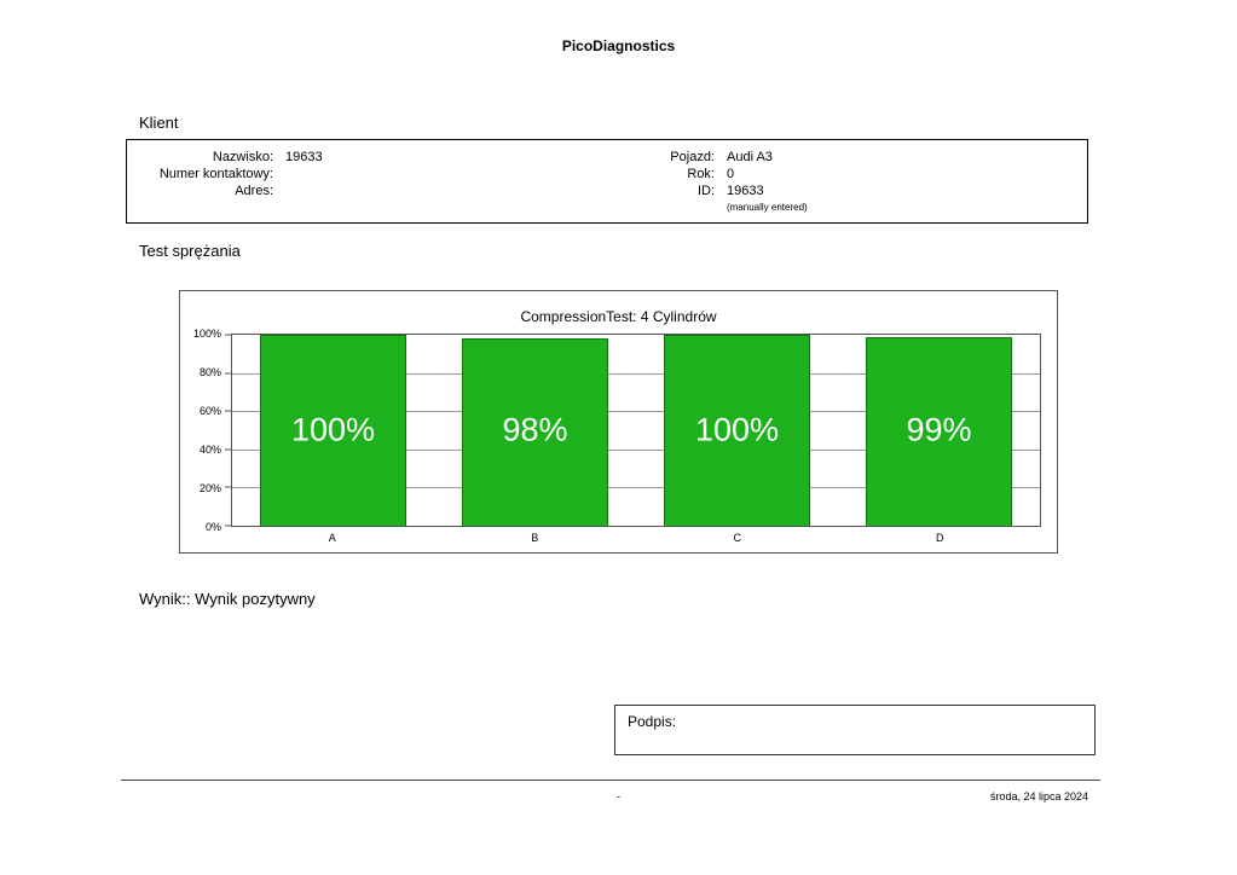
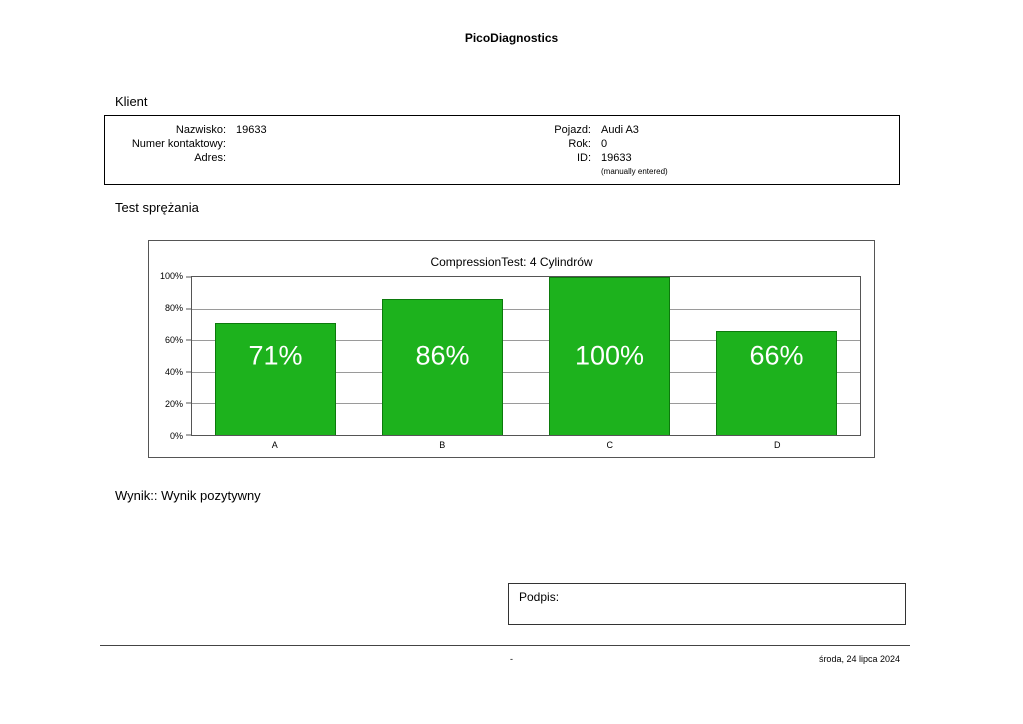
A: 100% -> 71%
B: 98% -> 86%
D: 99% -> 66%
